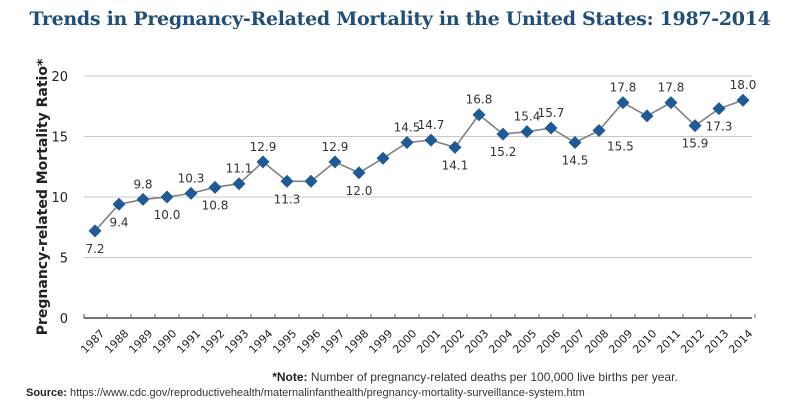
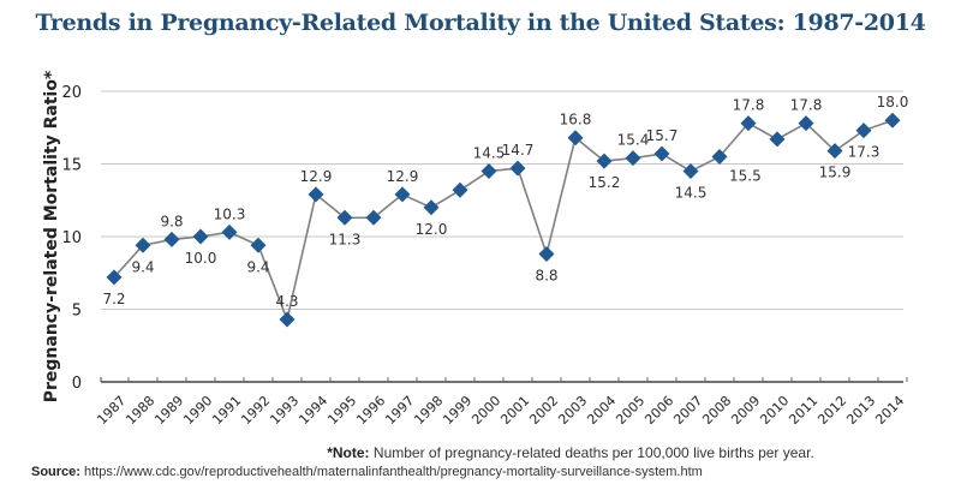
1992: 10.8 -> 9.4
1993: 11.1 -> 4.3
2002: 14.1 -> 8.8
